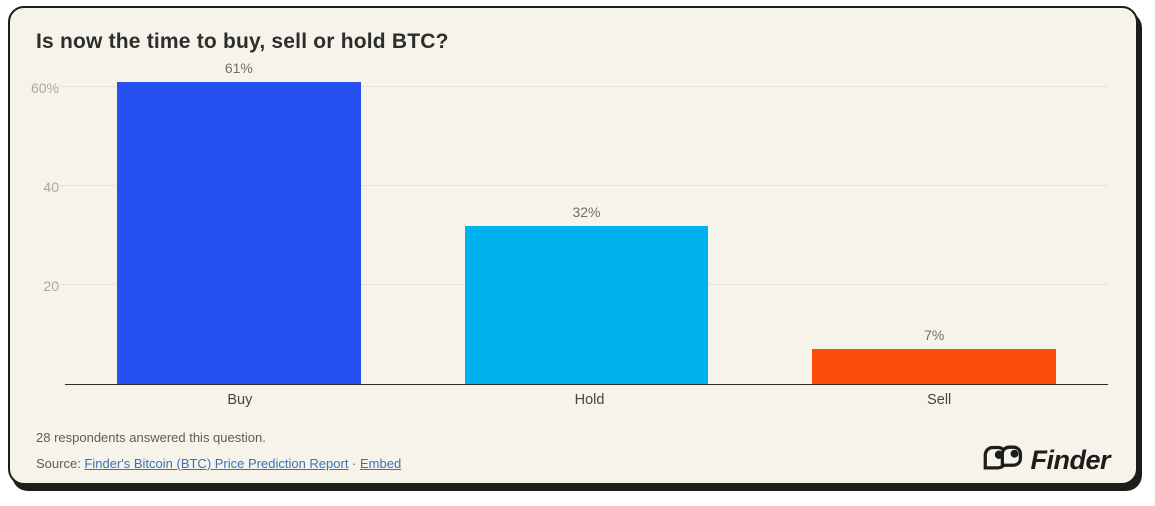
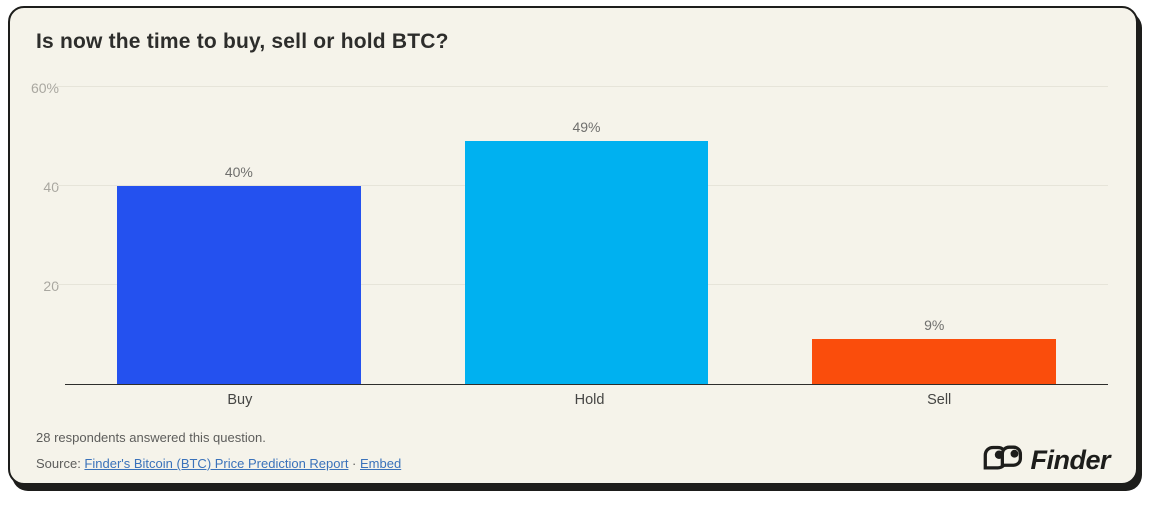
Buy: 61% -> 40%
Hold: 32% -> 49%
Sell: 7% -> 9%
